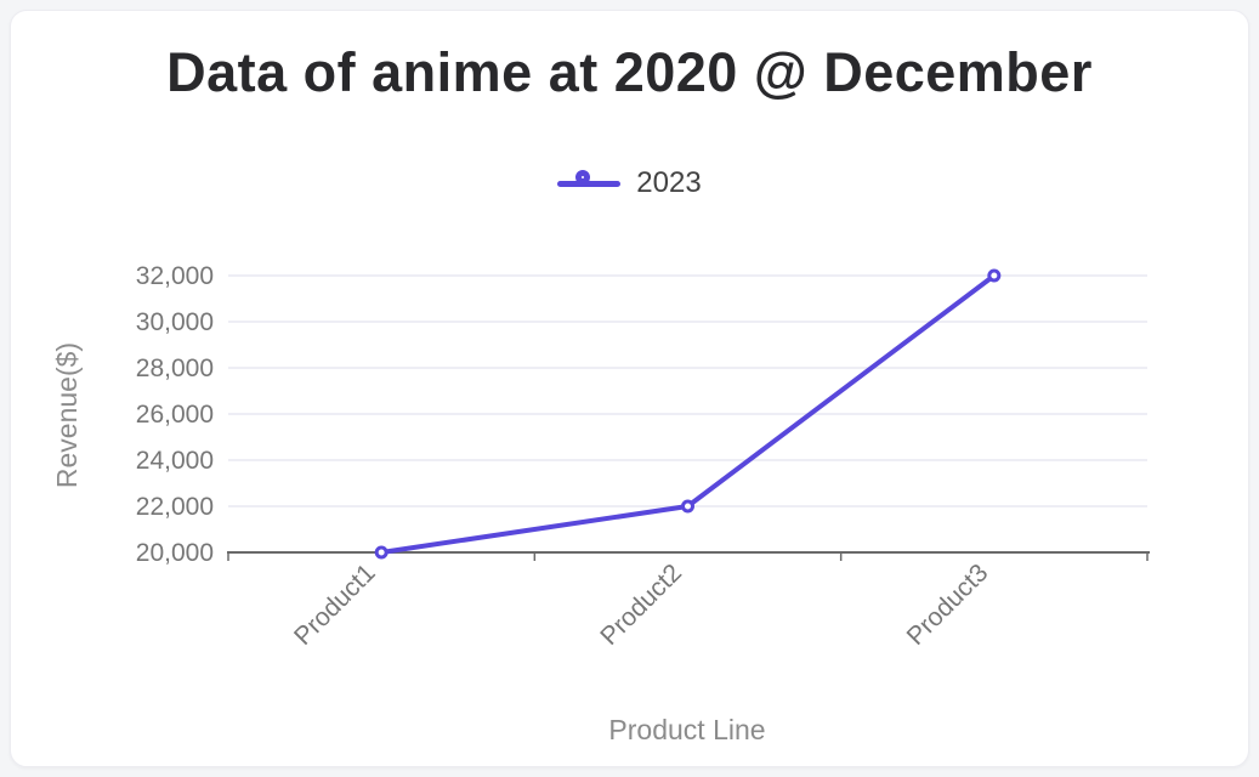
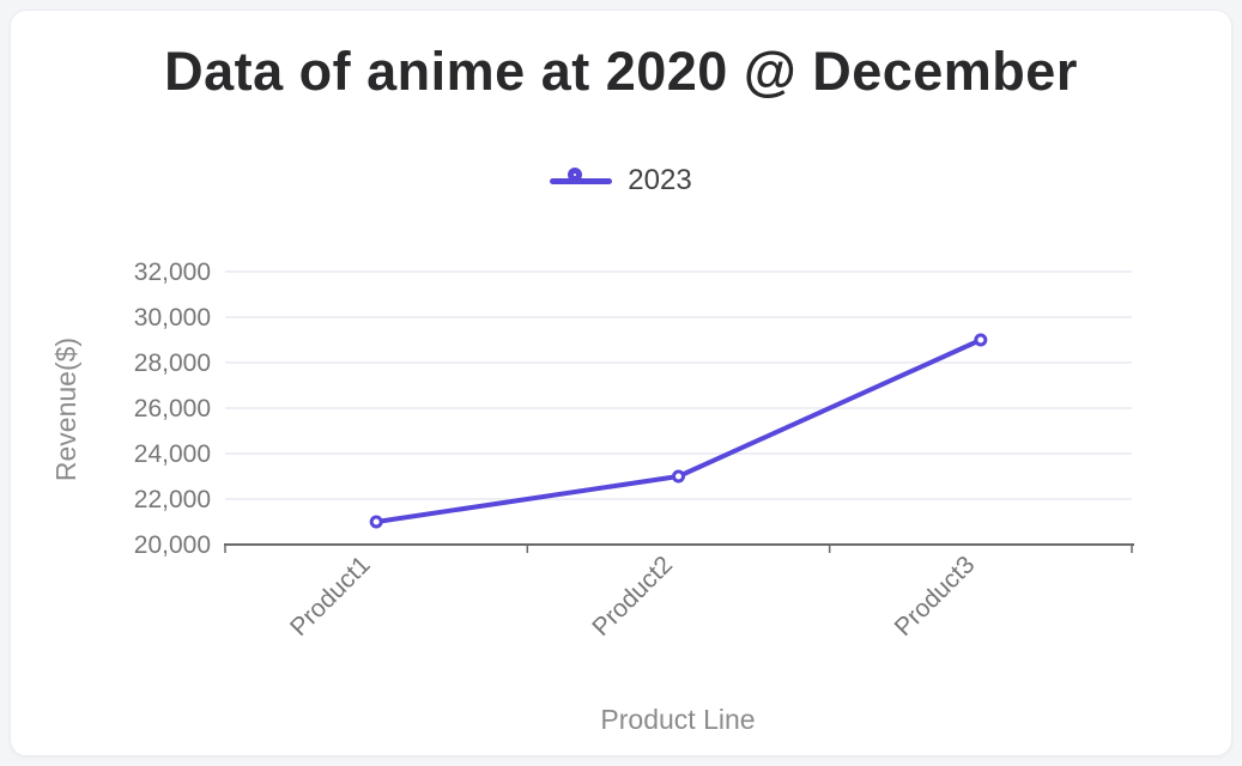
Product1: 20000 -> 21000
Product2: 22000 -> 23000
Product3: 32000 -> 29000
